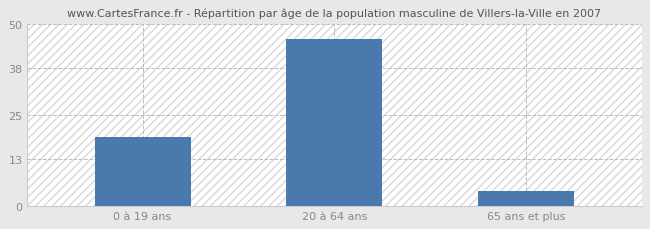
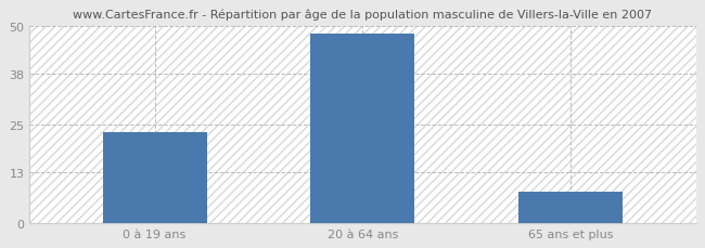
0 à 19 ans: 19 -> 23
20 à 64 ans: 46 -> 48
65 ans et plus: 4 -> 8
